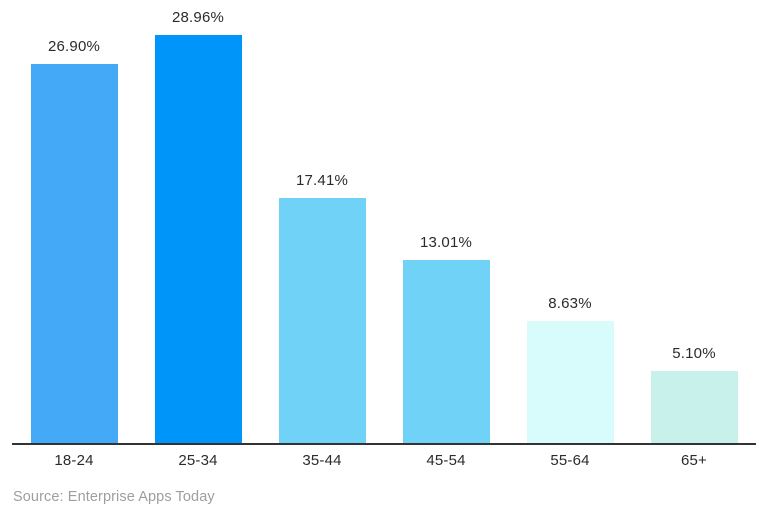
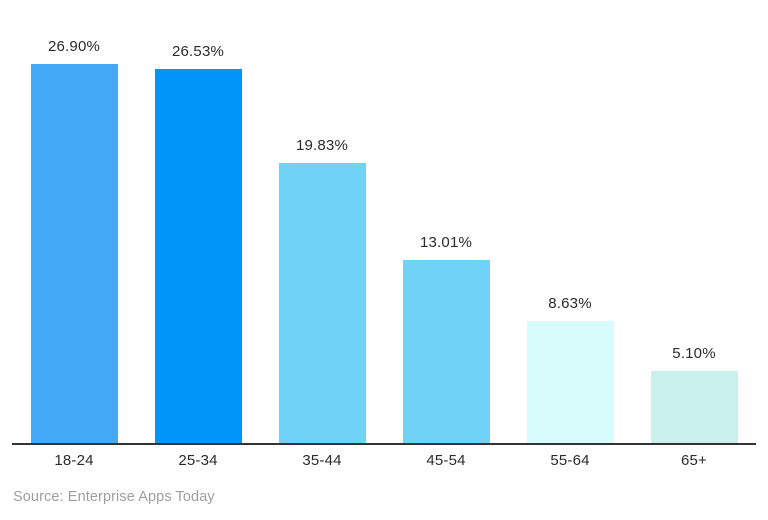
25-34: 28.96% -> 26.53%
35-44: 17.41% -> 19.83%
